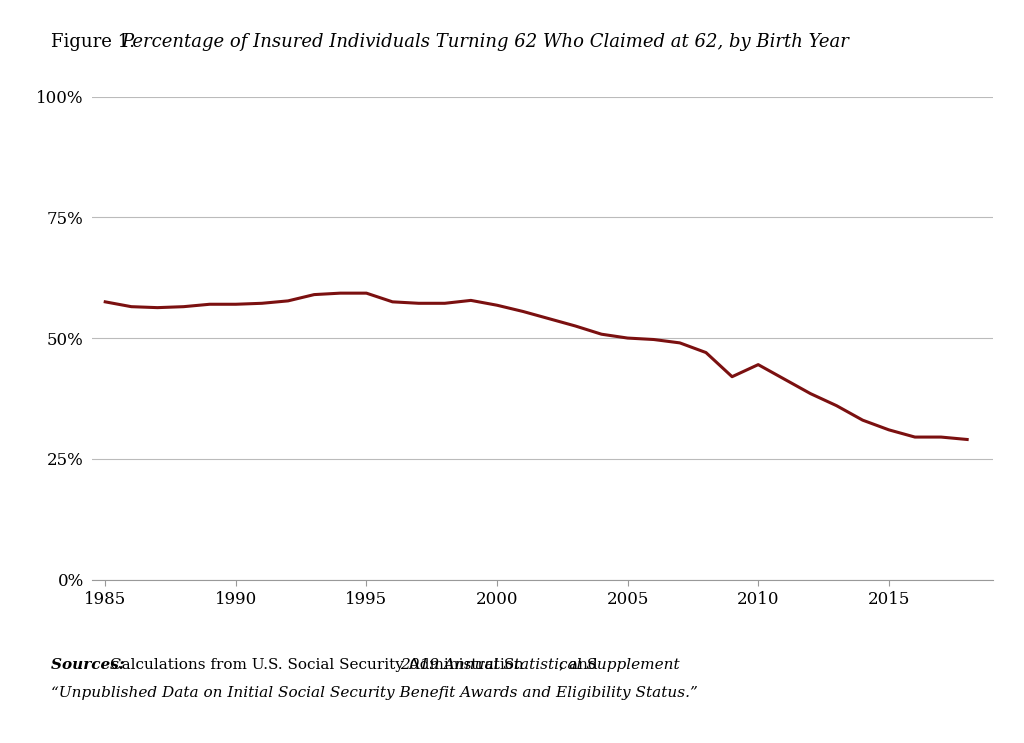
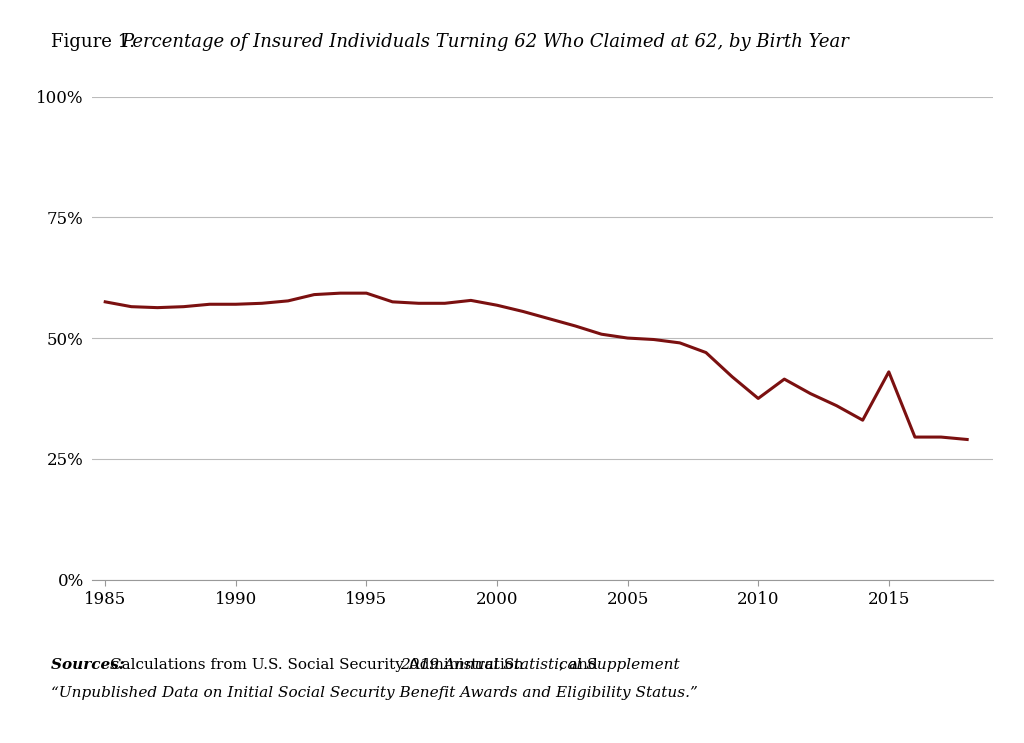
2010: 44.5% -> 37.5%
2015: 31.0% -> 43.0%
